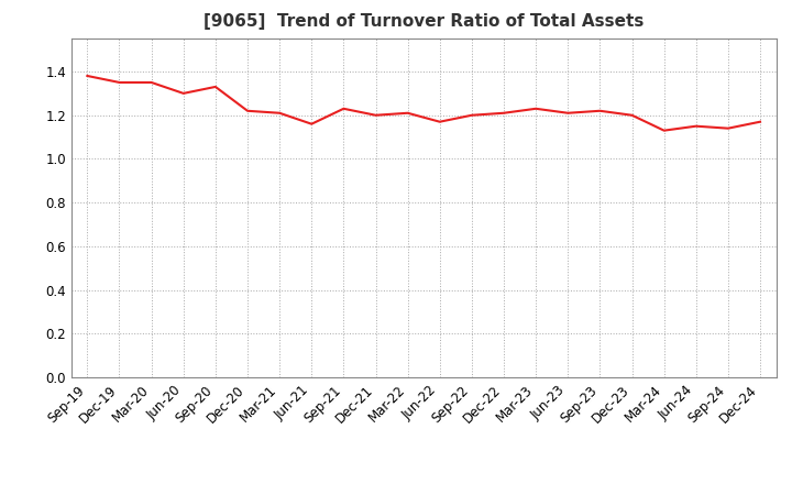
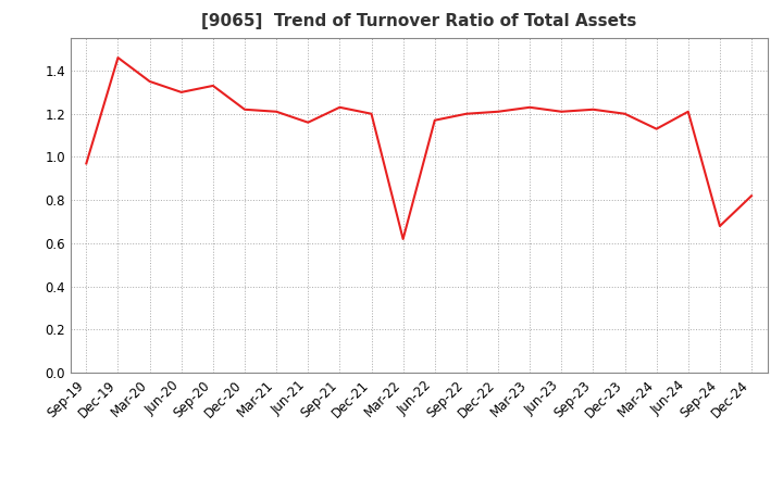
Sep-19: 1.38 -> 0.97
Dec-19: 1.35 -> 1.46
Mar-22: 1.21 -> 0.62
Jun-24: 1.15 -> 1.21
Sep-24: 1.14 -> 0.68
Dec-24: 1.17 -> 0.82
